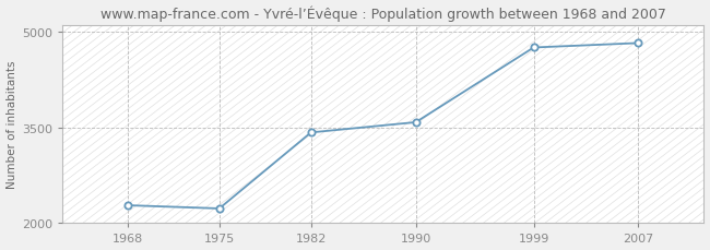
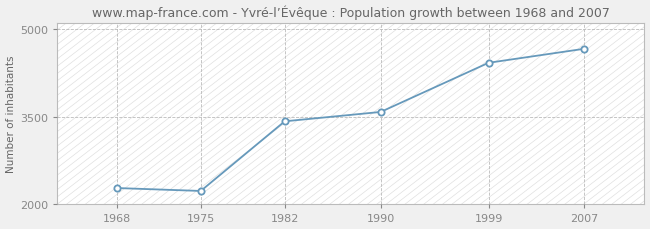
1999: 4750 -> 4420
2007: 4820 -> 4660
